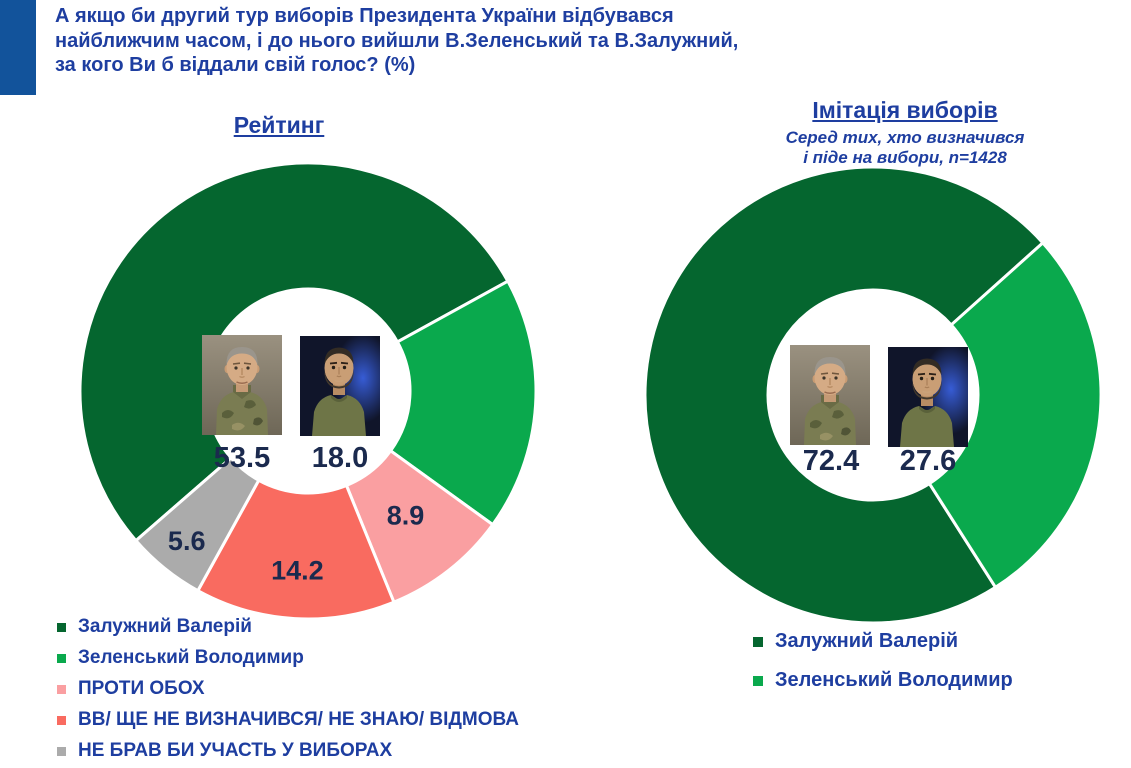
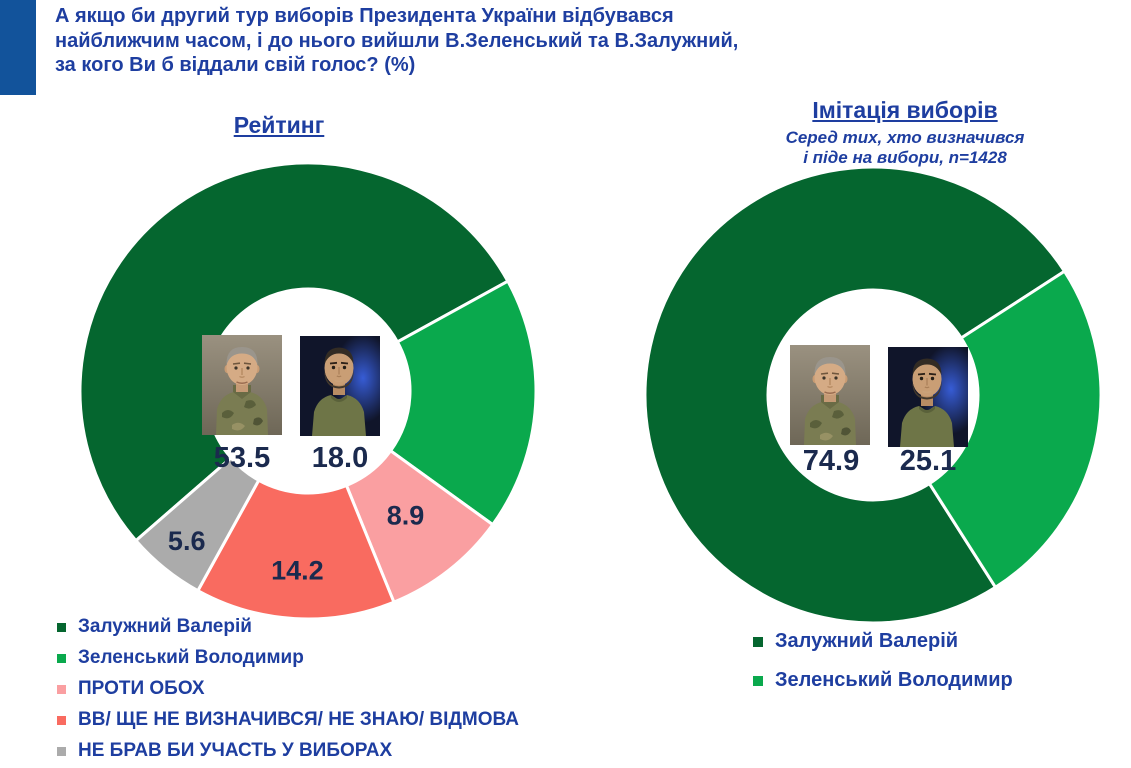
Імітація виборів/Залужний Валерій: 72.4 -> 74.9
Імітація виборів/Зеленський Володимир: 27.6 -> 25.1
